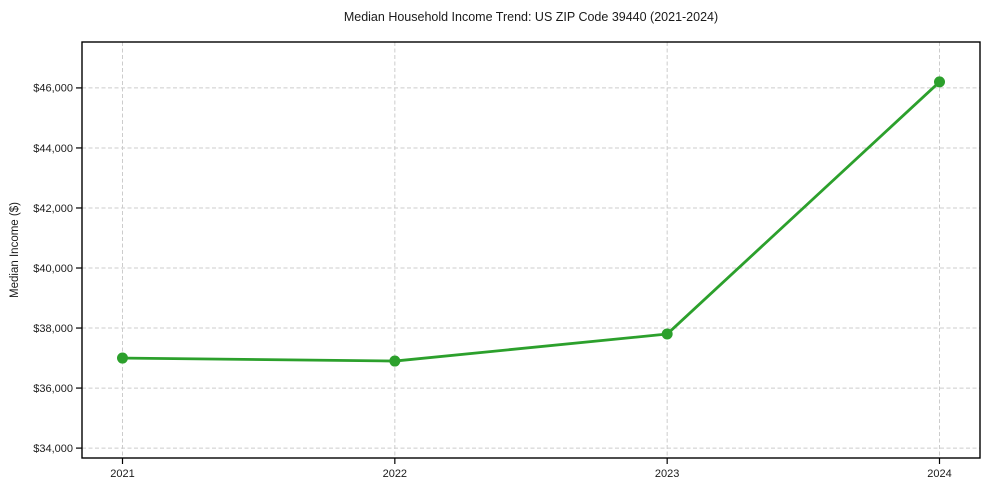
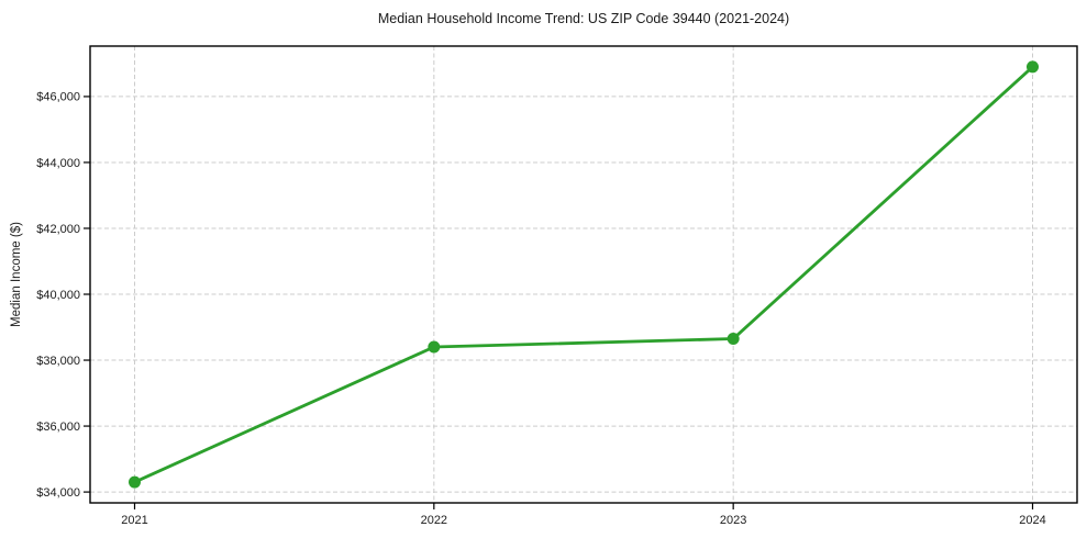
2021: $37000 -> $34300
2022: $36900 -> $38400
2023: $37800 -> $38600
2024: $46200 -> $46900
